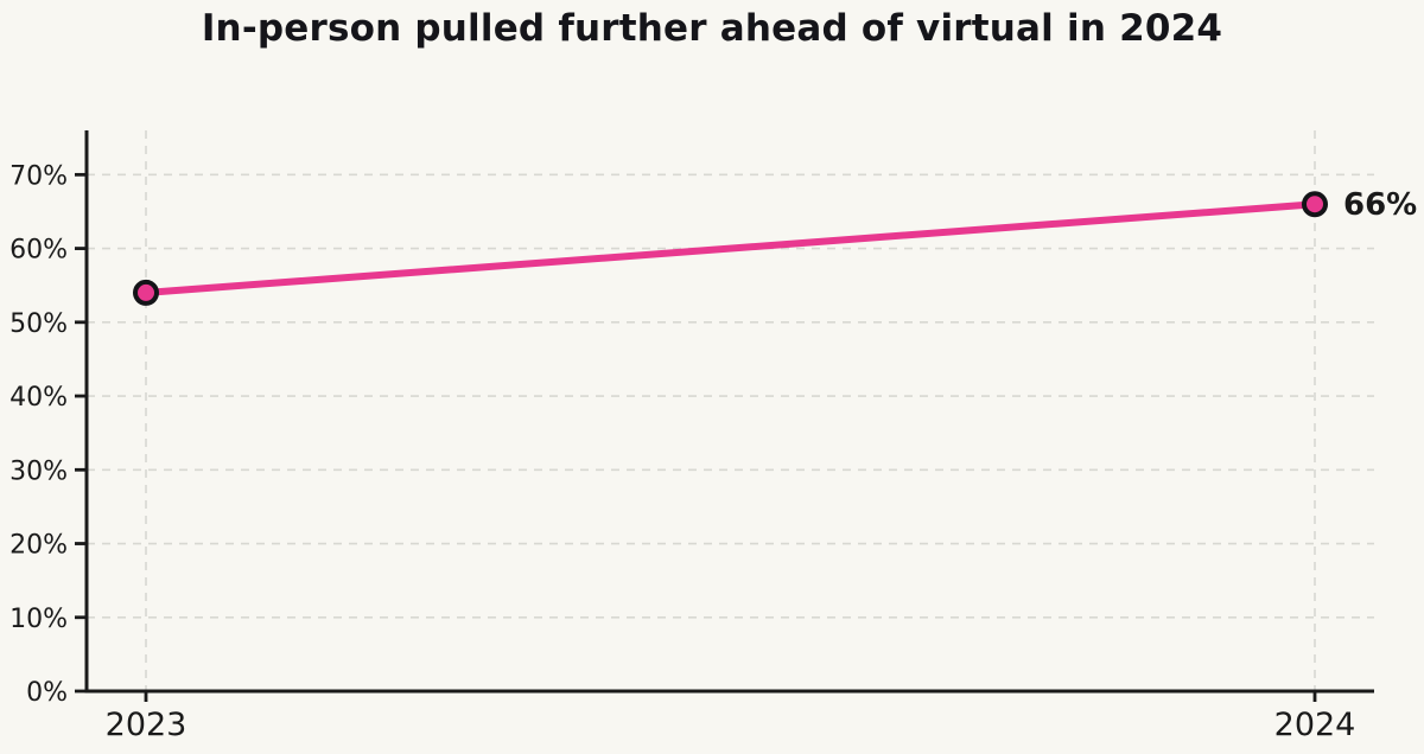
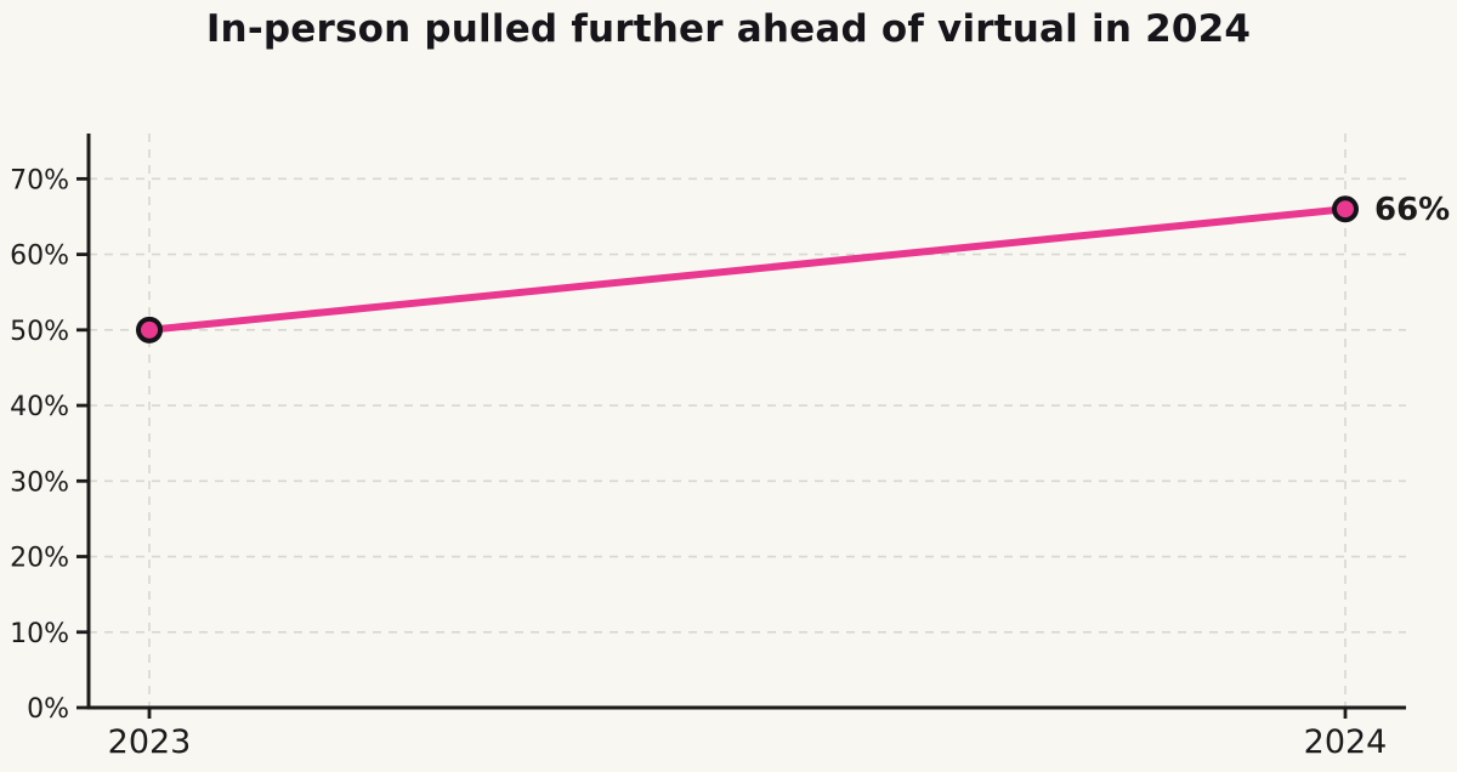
2023: 54% -> 50%
